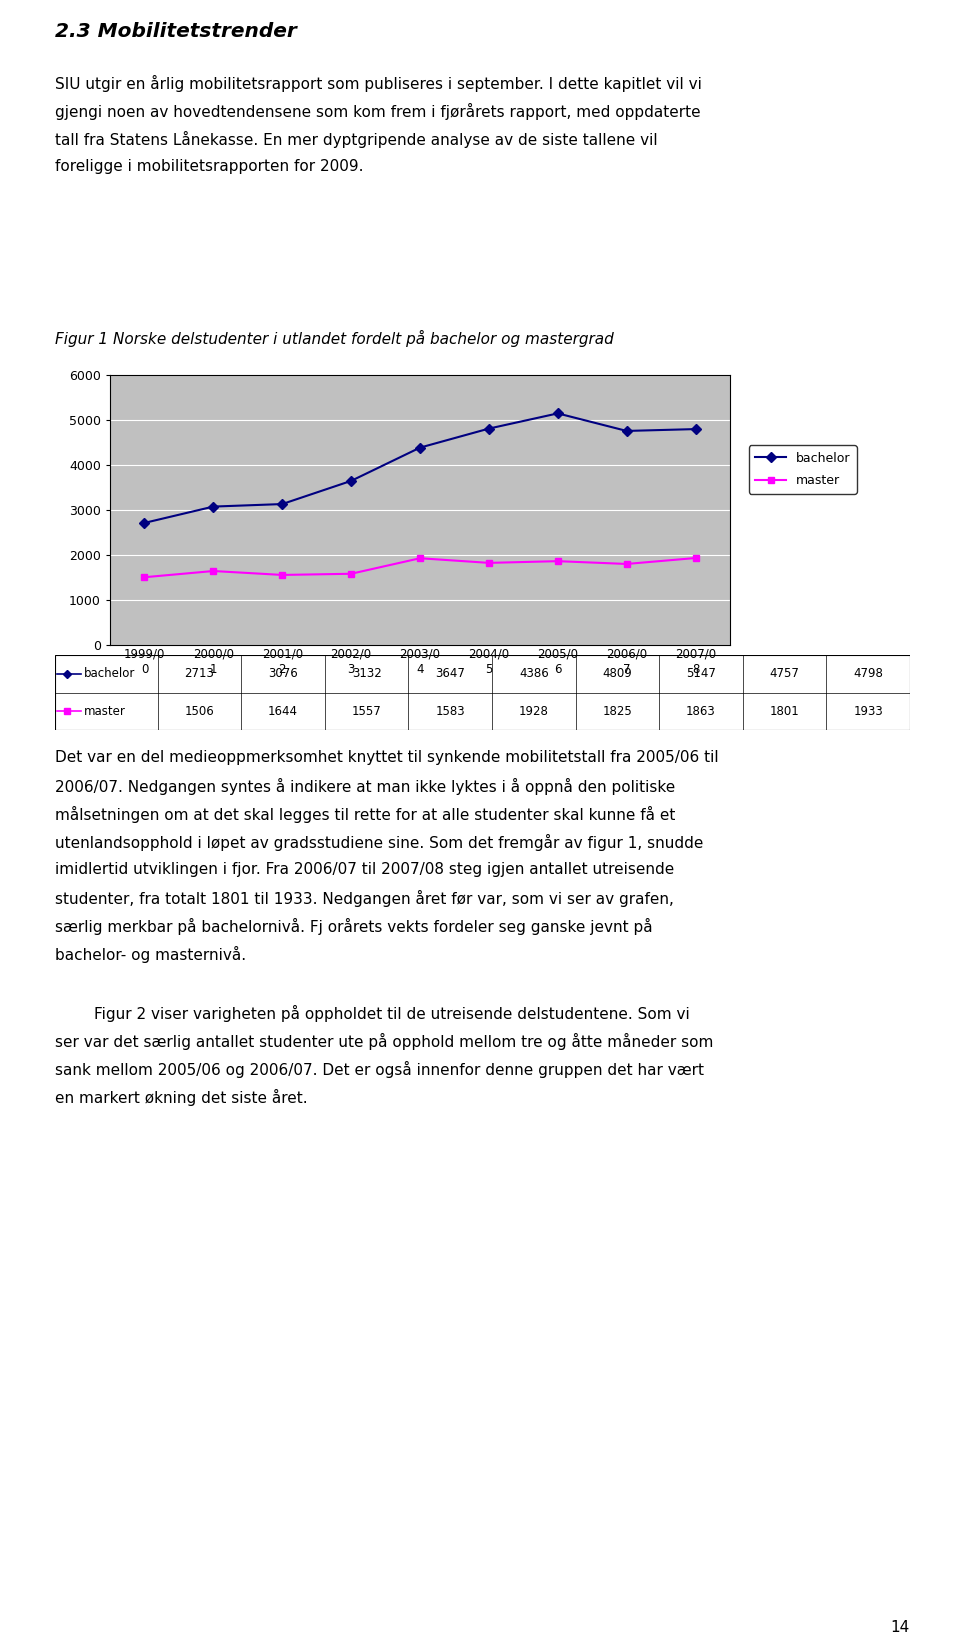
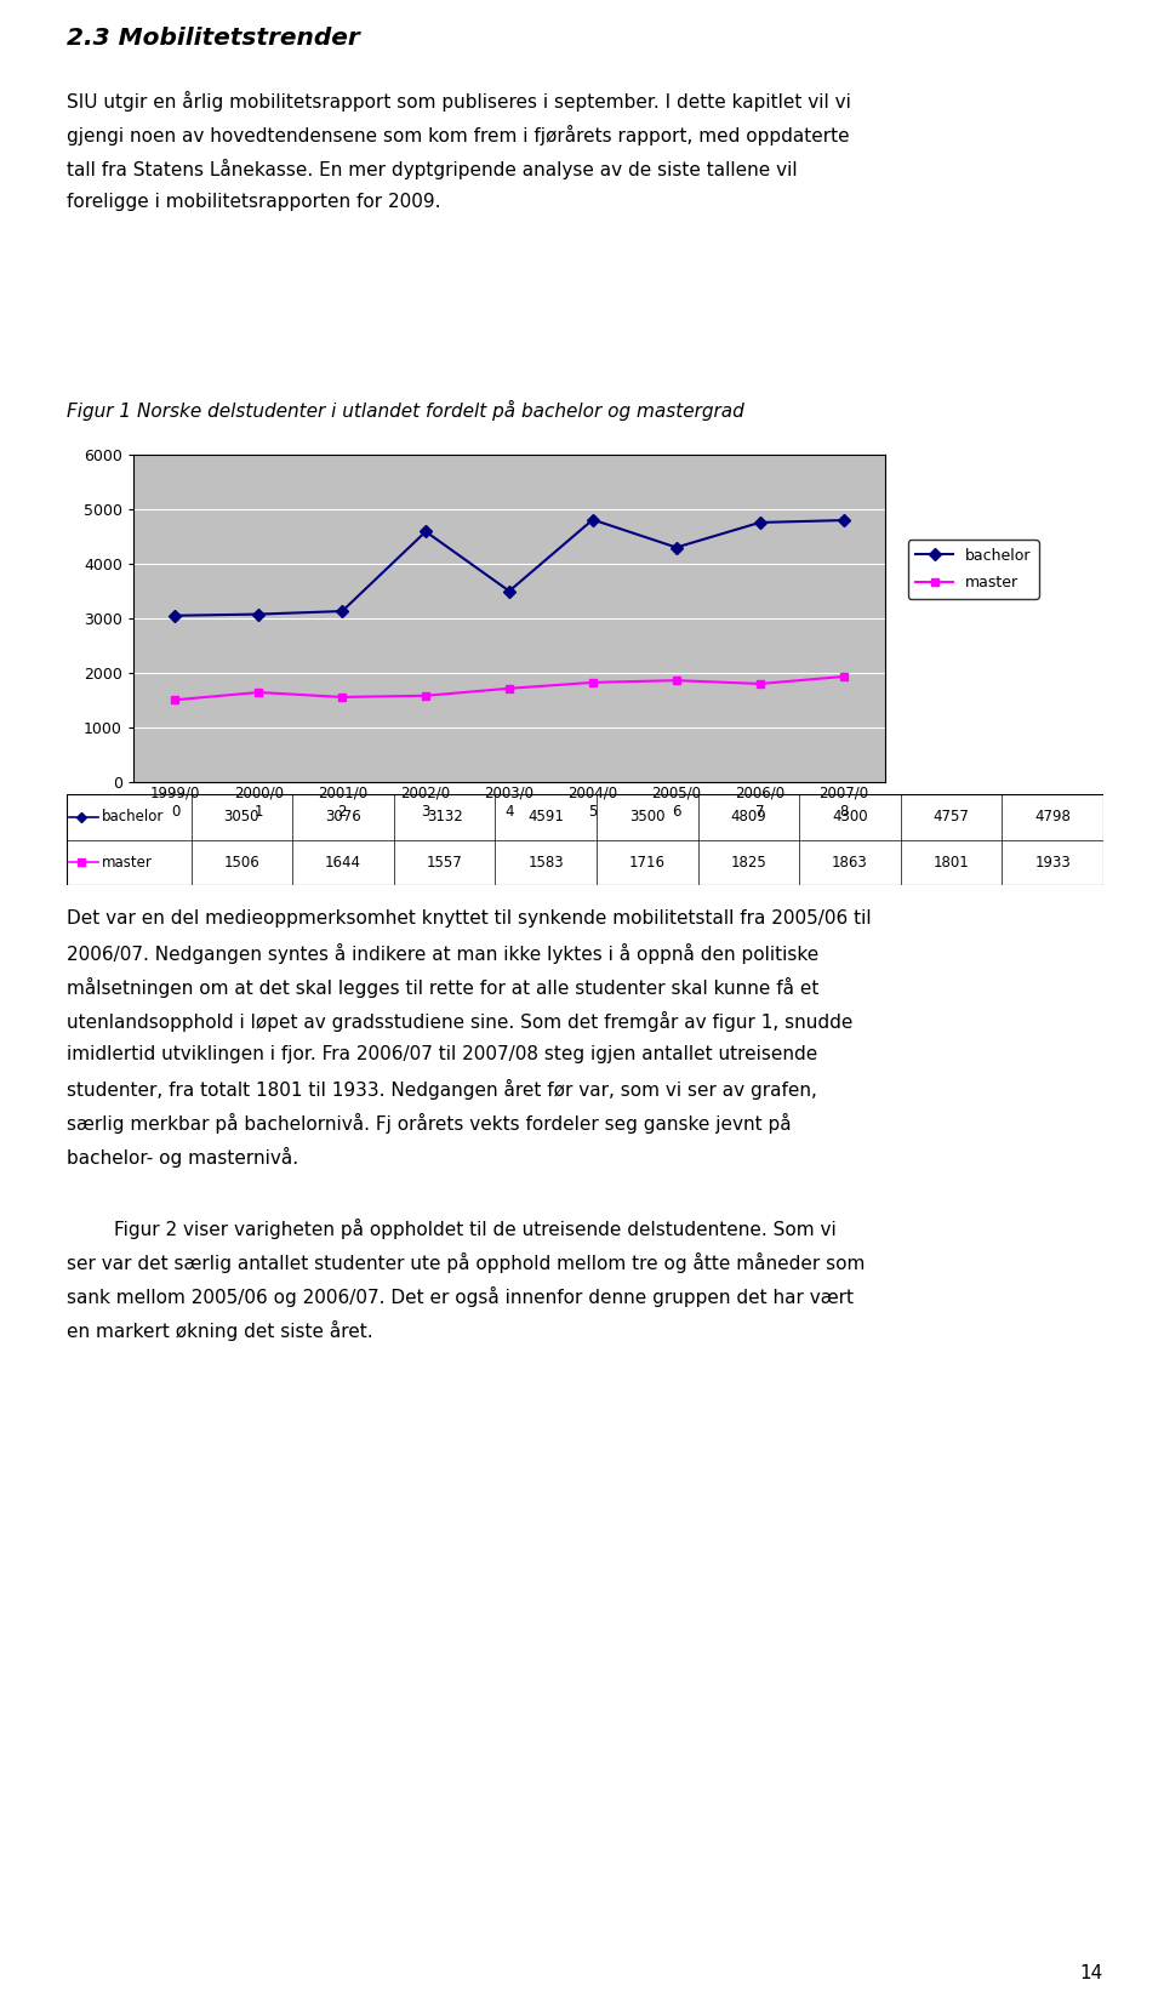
bachelor/1999/0 0: 2710 -> 3050
bachelor/2002/0 3: 3647 -> 4591
bachelor/2003/0 4: 4390 -> 3500
master/2003/0 4: 1928 -> 1716
bachelor/2005/0 6: 5150 -> 4300
